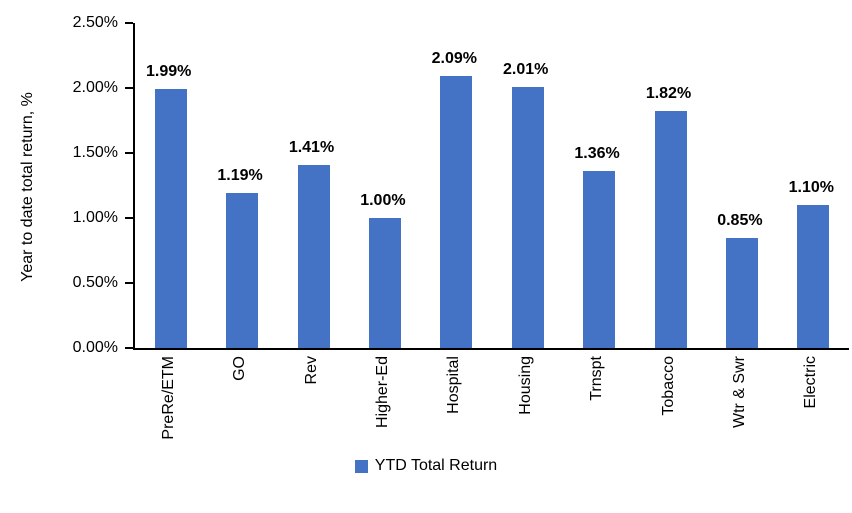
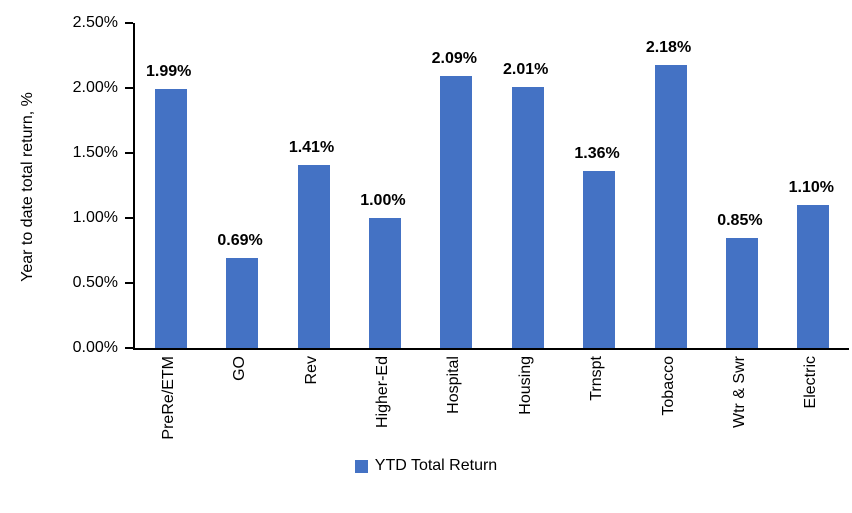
GO: 1.19% -> 0.69%
Tobacco: 1.82% -> 2.18%
